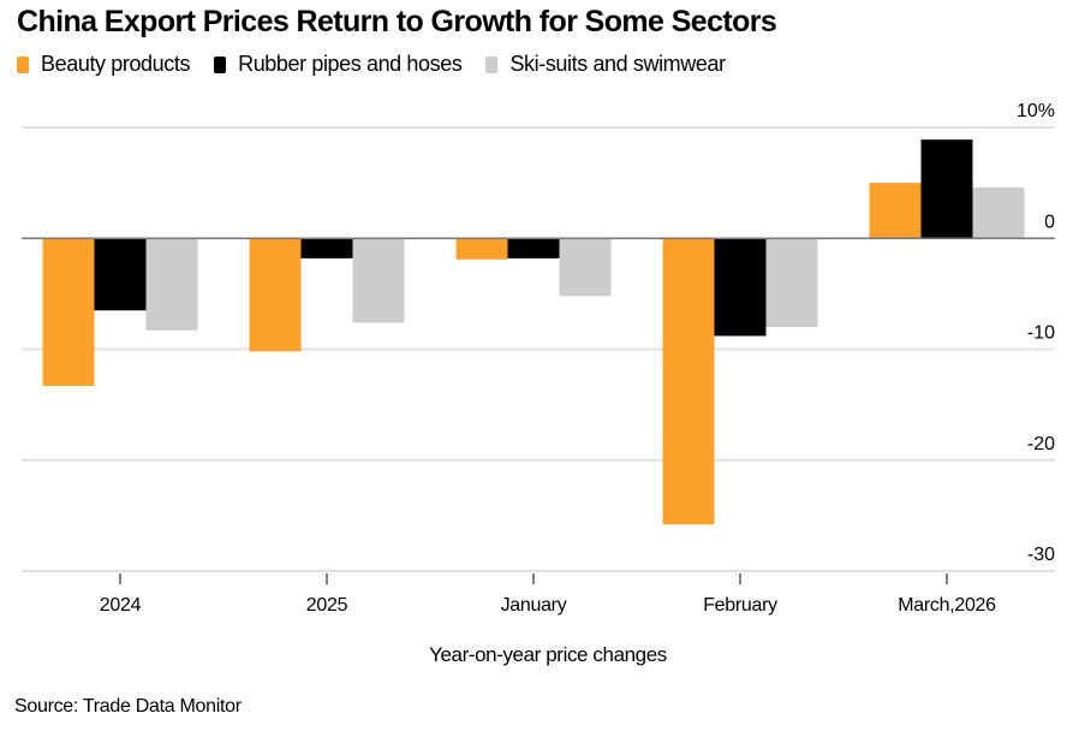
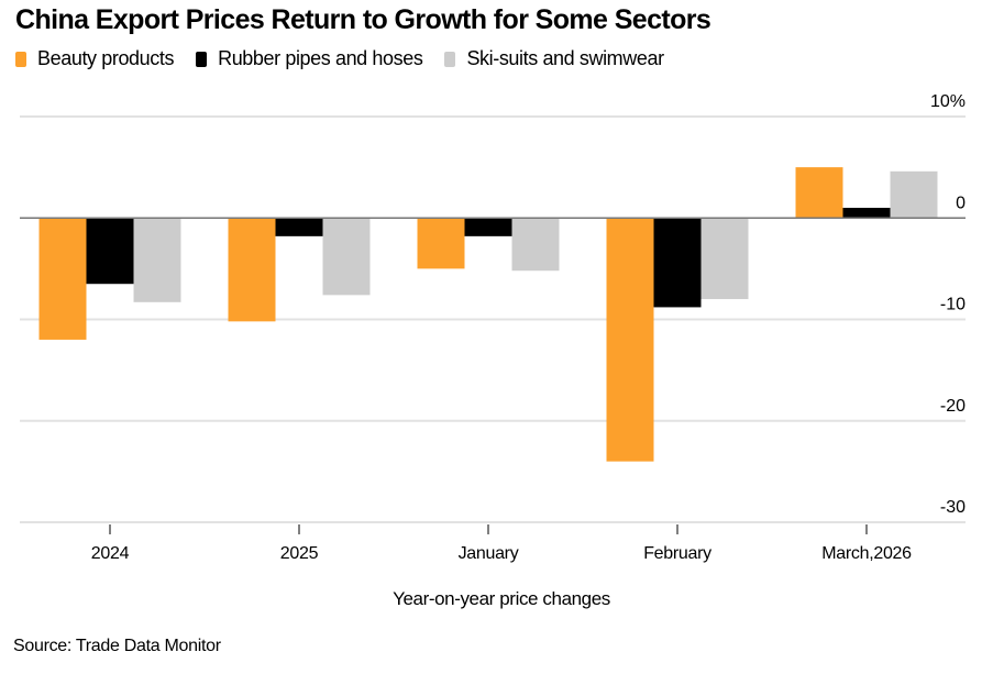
Beauty products/2024: -13% -> -12%
Beauty products/January: -2% -> -5%
Beauty products/February: -26% -> -24%
Rubber pipes and hoses/March,2026: 9% -> 1%
